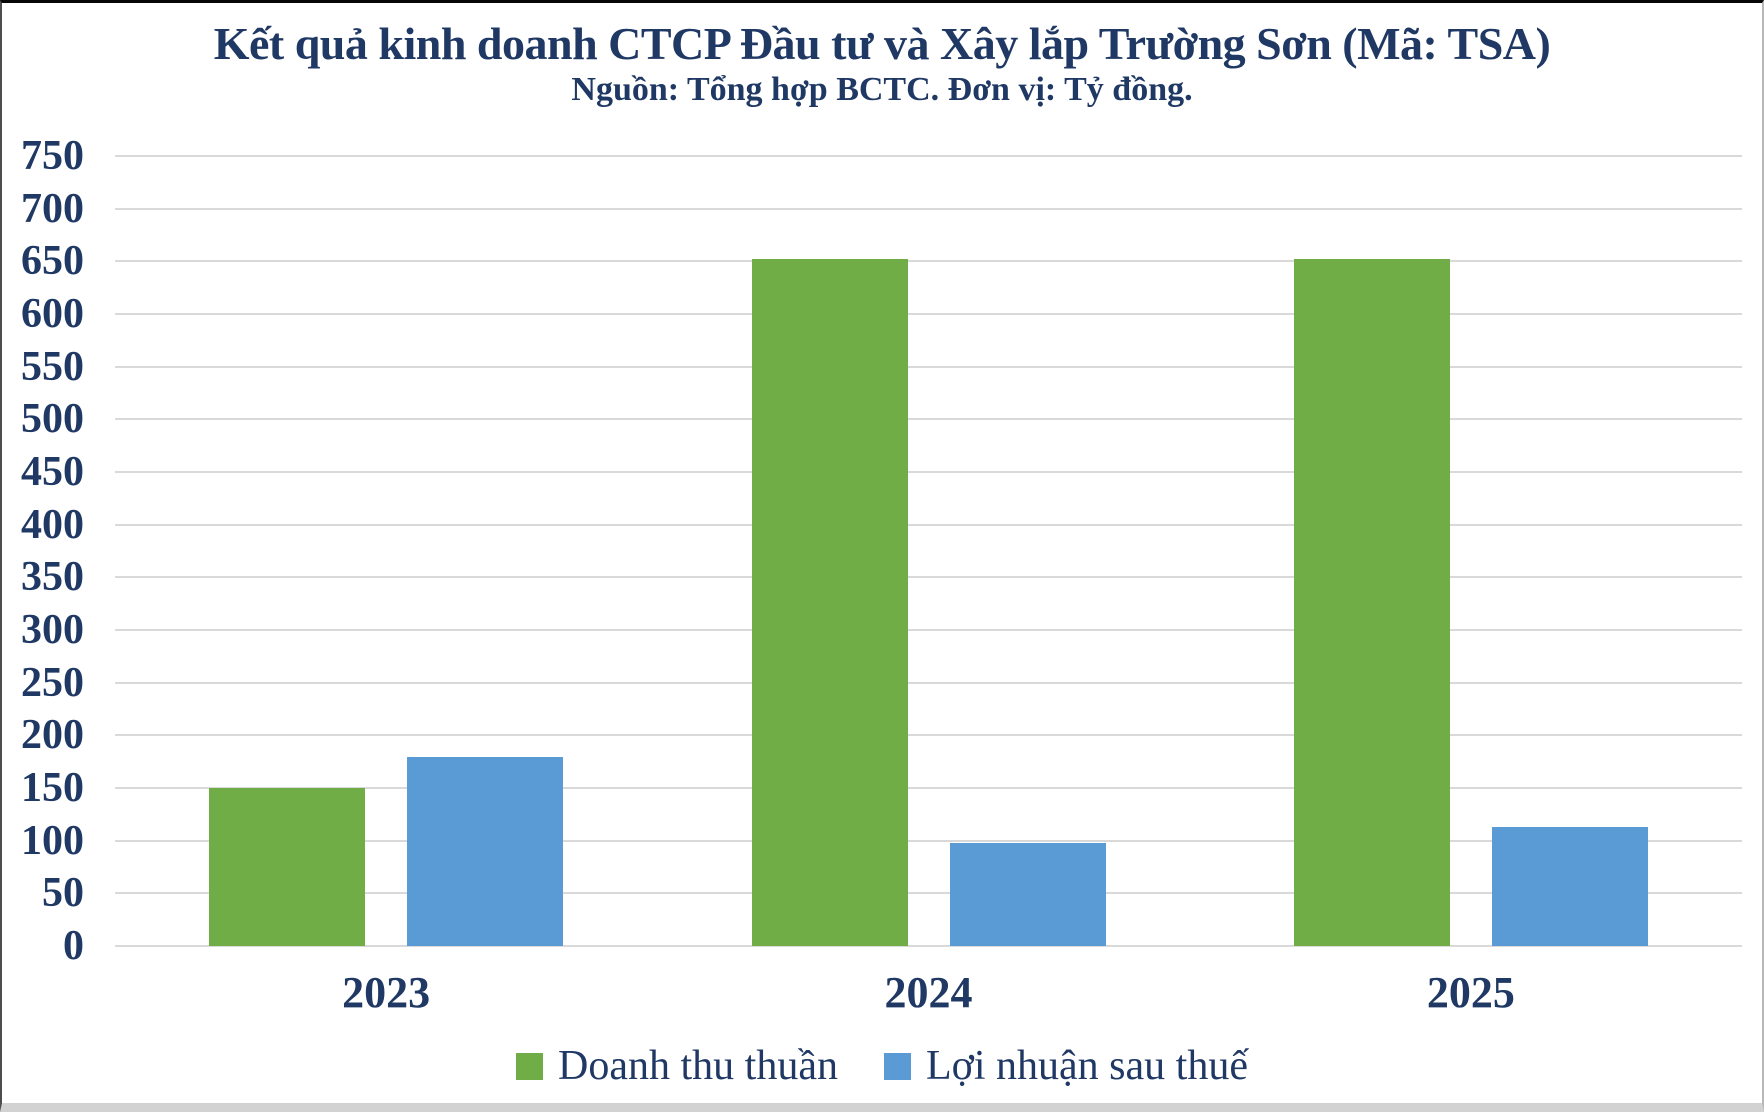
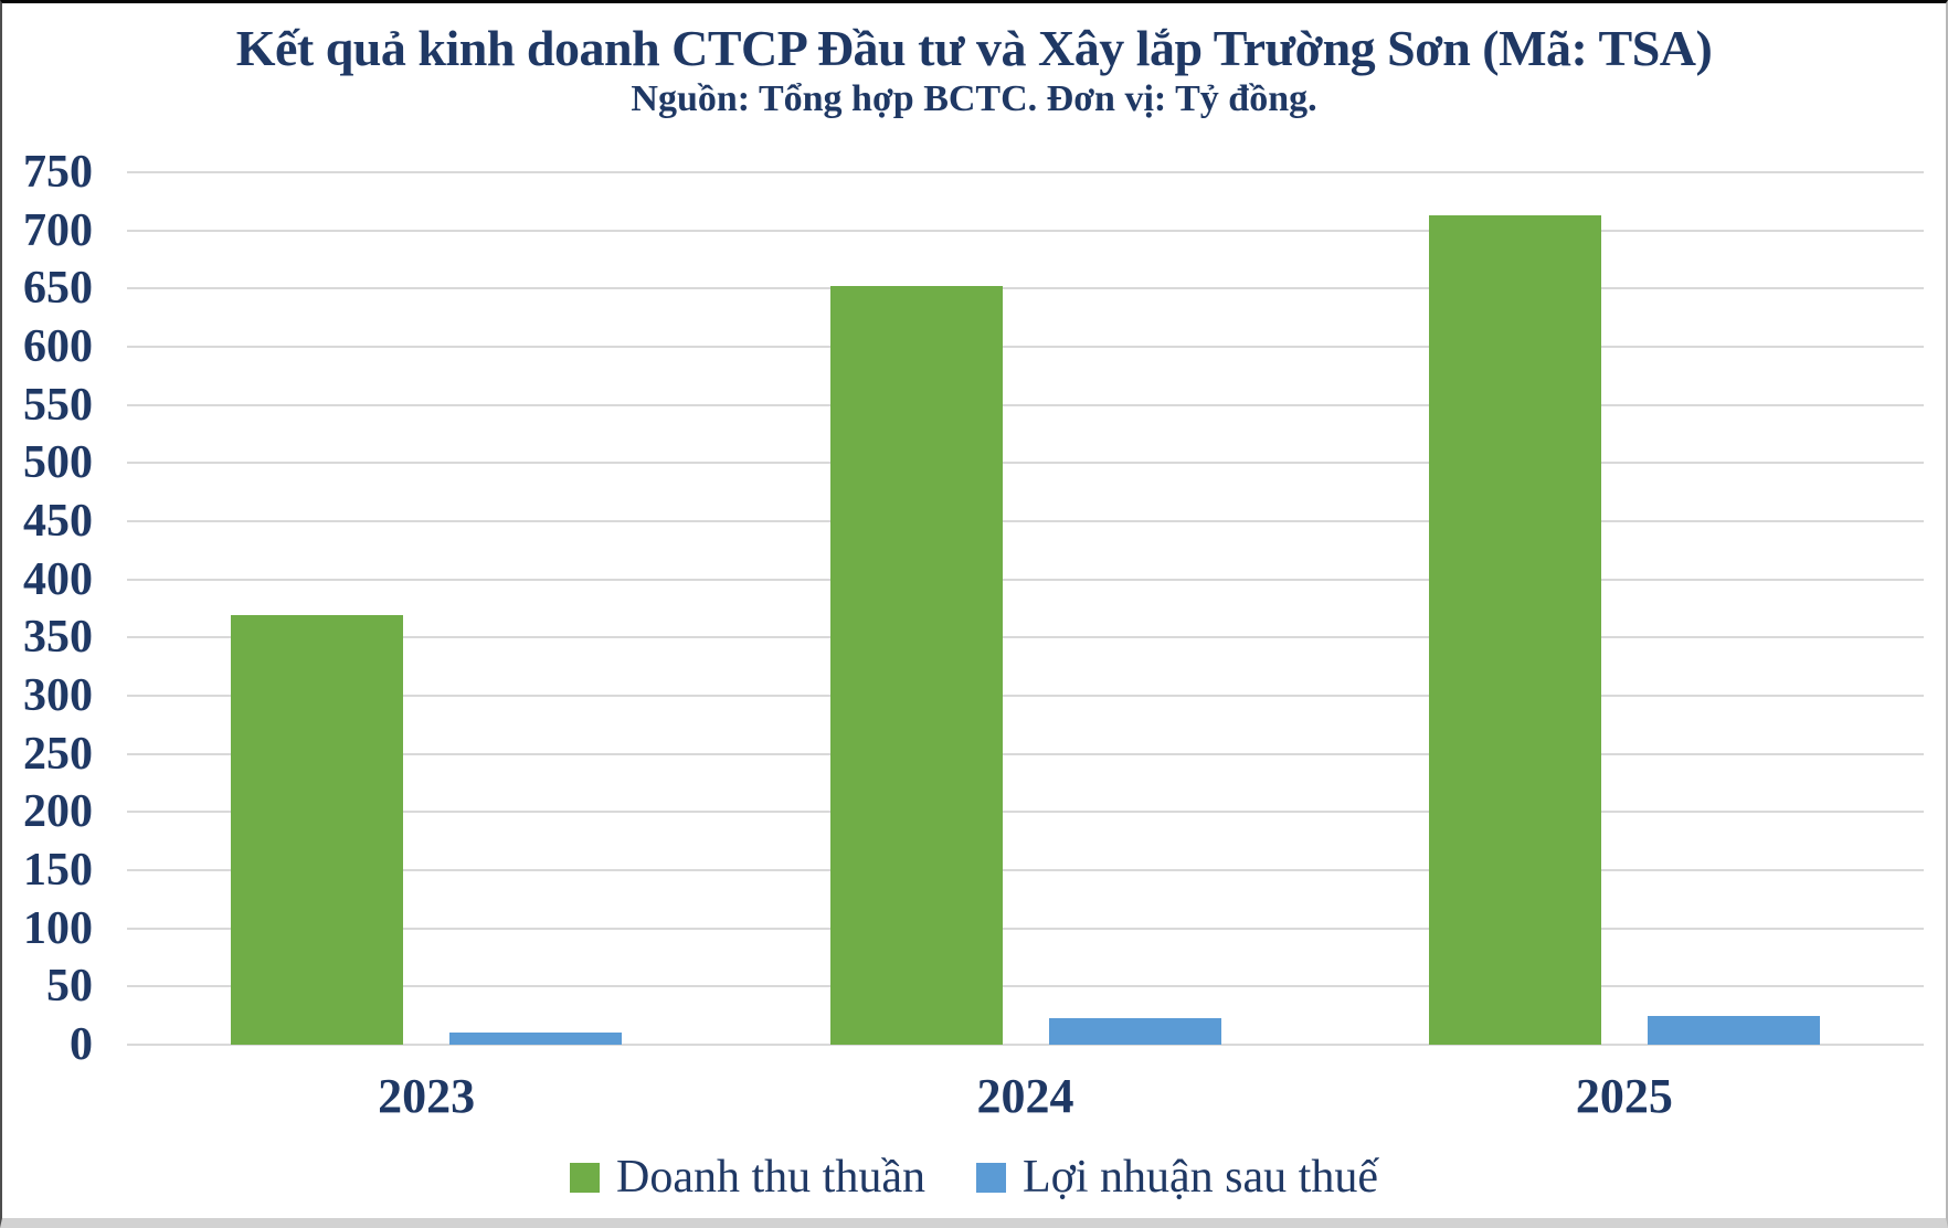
Doanh thu thuần/2023: 150 -> 369
Lợi nhuận sau thuế/2023: 179 -> 10
Lợi nhuận sau thuế/2024: 98 -> 23
Doanh thu thuần/2025: 652 -> 713
Lợi nhuận sau thuế/2025: 113 -> 25
